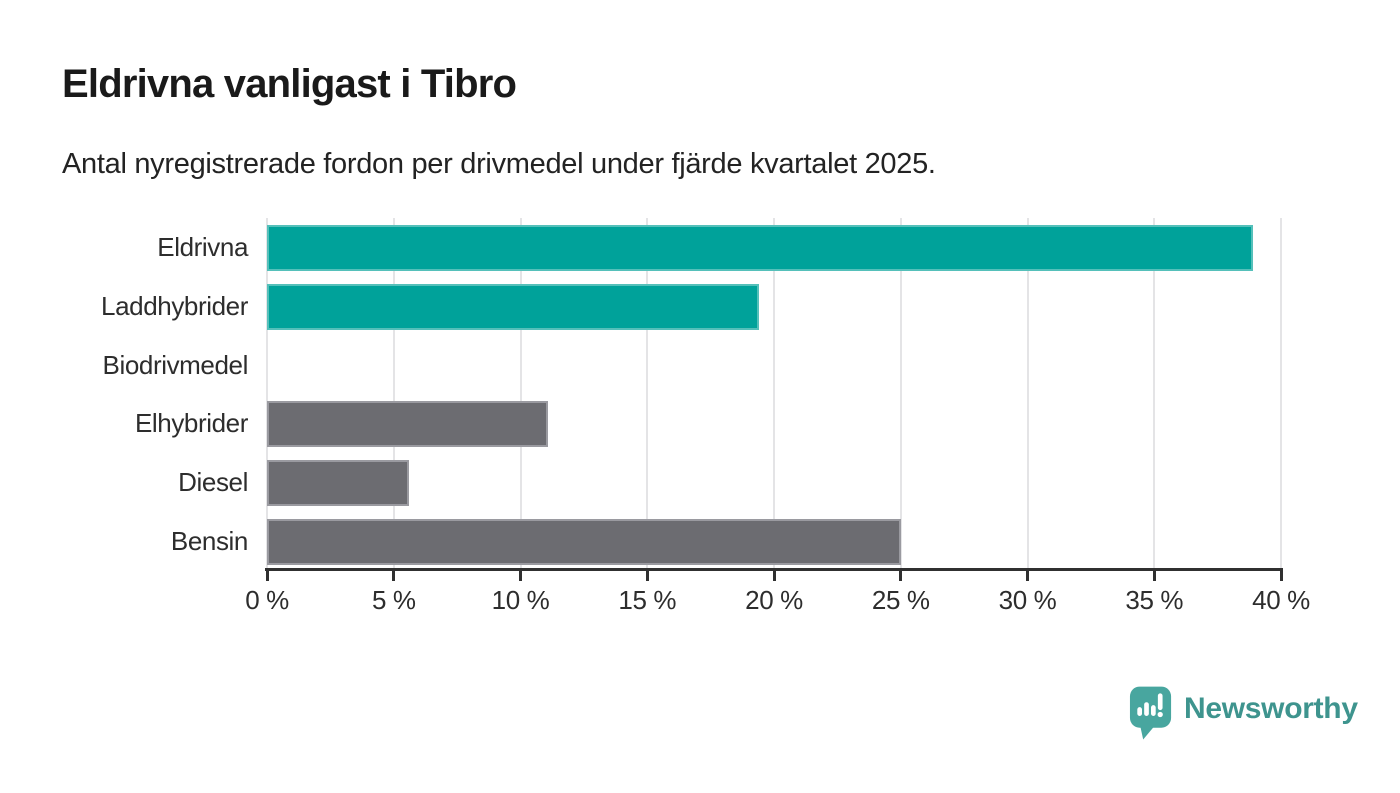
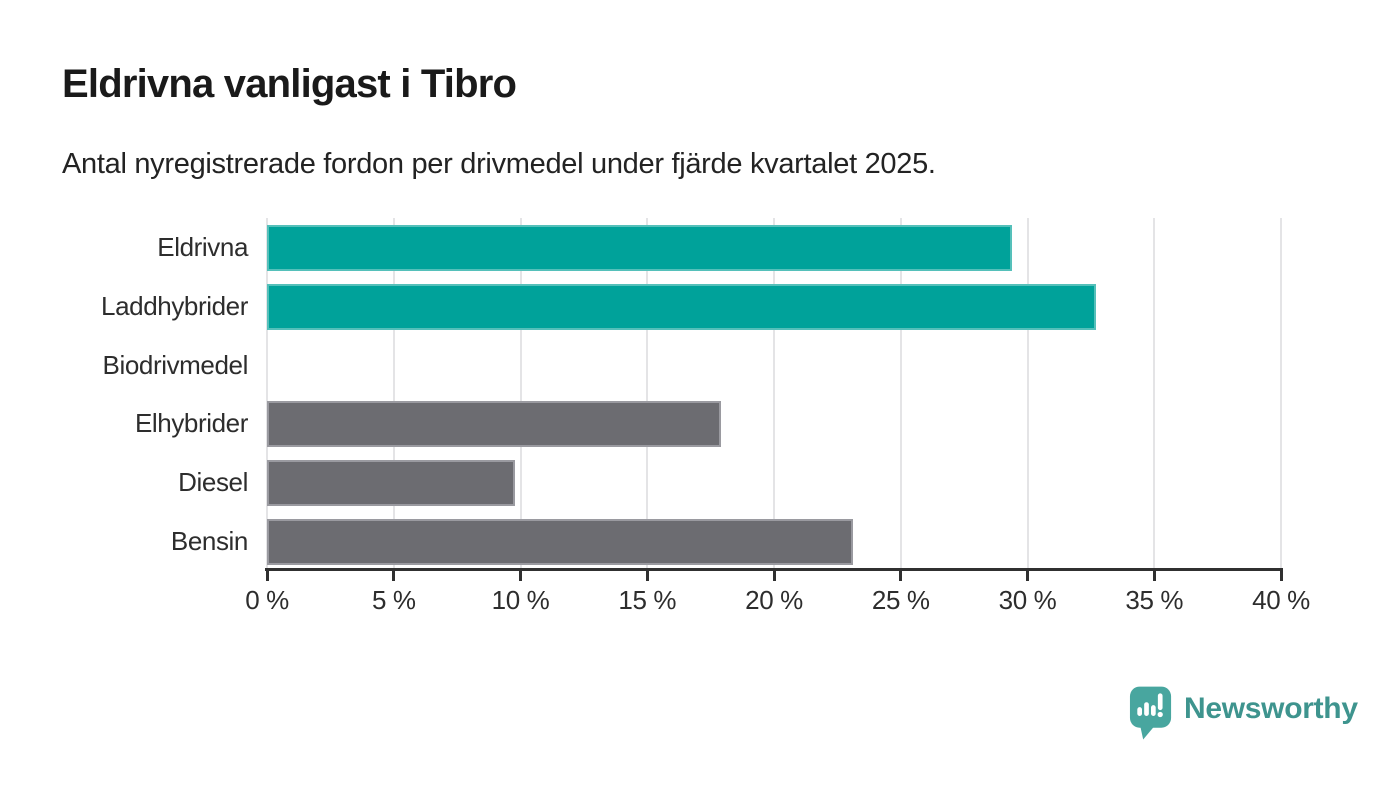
Eldrivna: 38.9% -> 29.4%
Laddhybrider: 19.4% -> 32.7%
Elhybrider: 11.1% -> 17.9%
Diesel: 5.6% -> 9.8%
Bensin: 25.0% -> 23.1%
